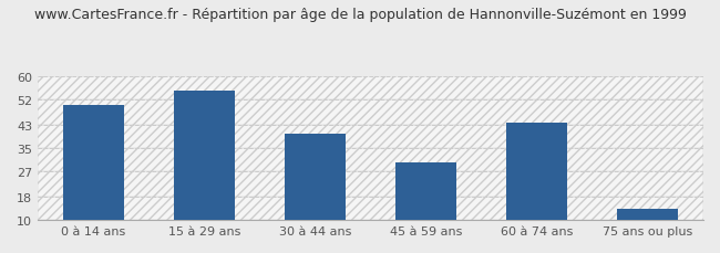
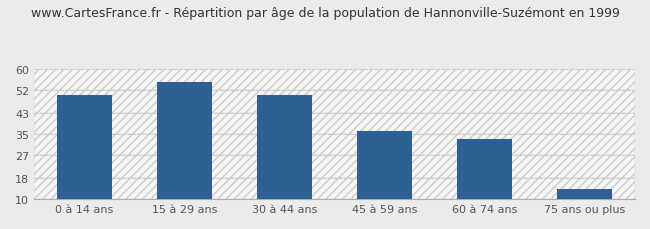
30 à 44 ans: 40 -> 50
45 à 59 ans: 30 -> 36
60 à 74 ans: 44 -> 33
